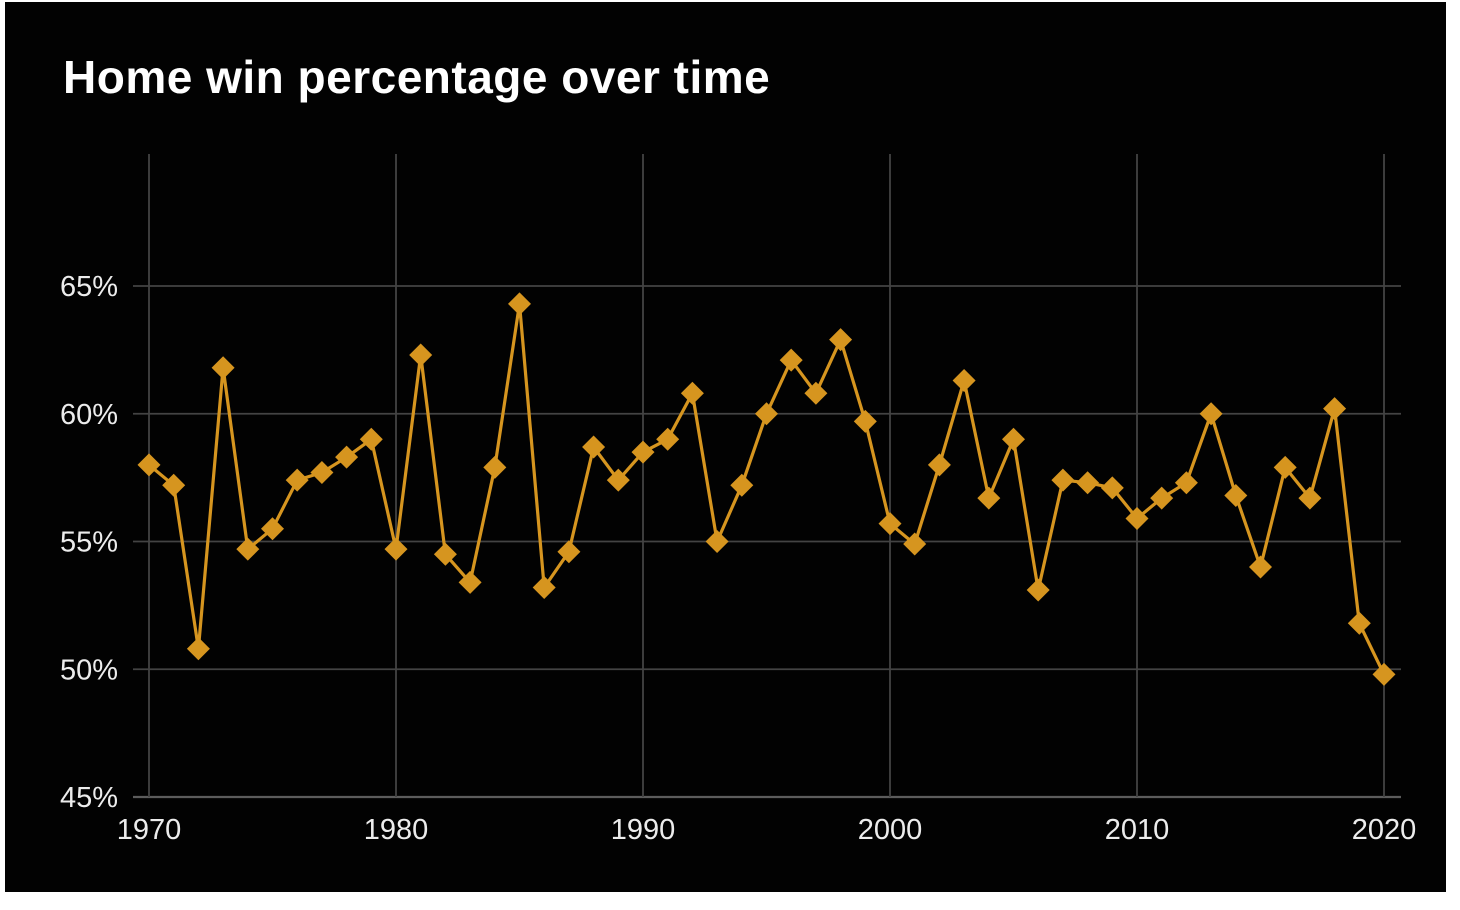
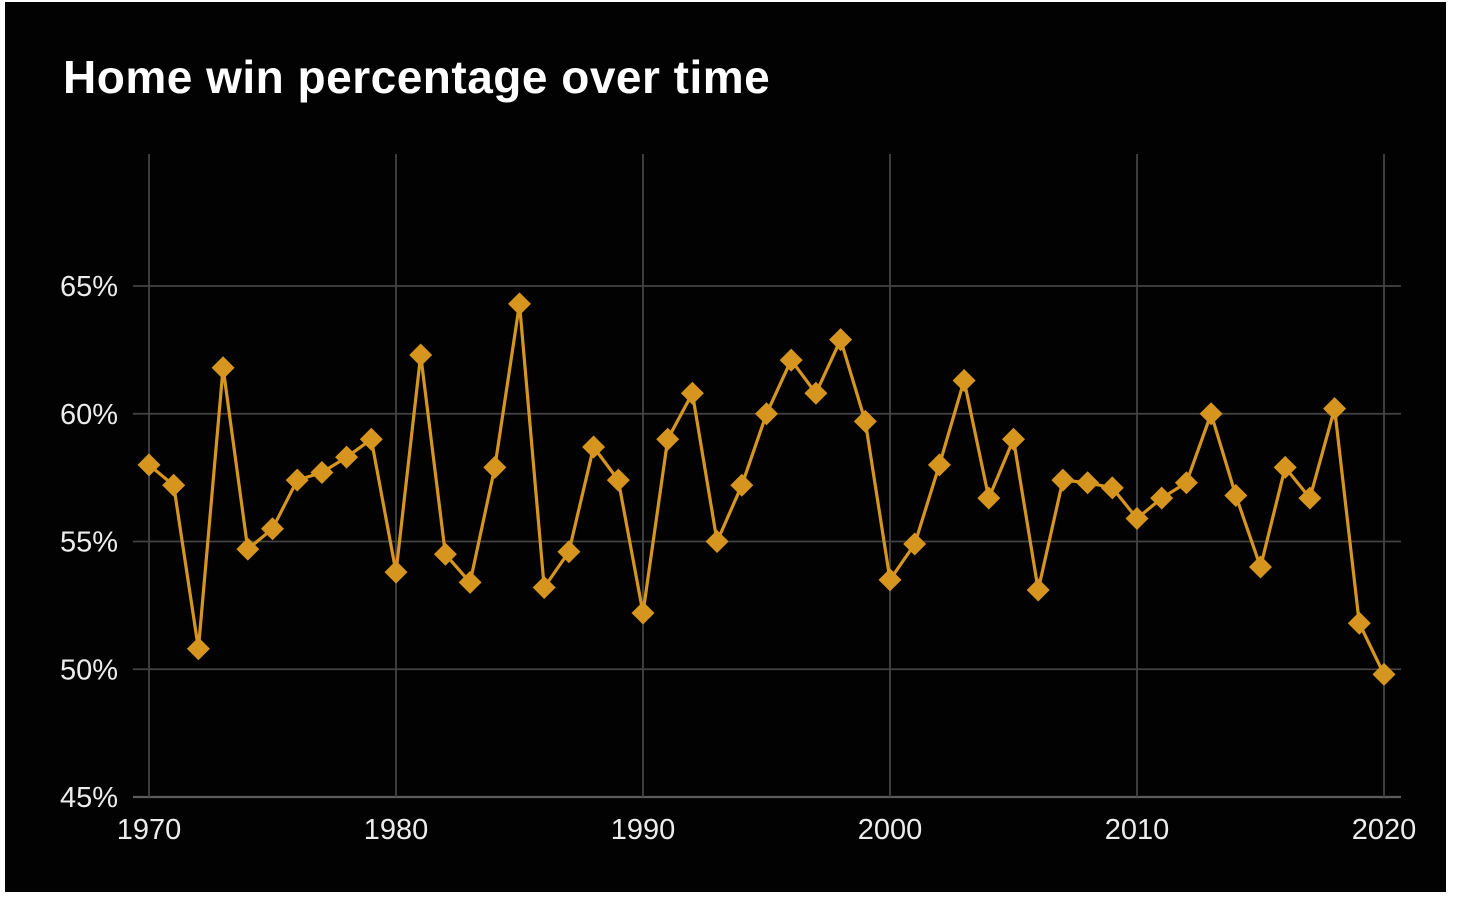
1980: 54.7% -> 53.8%
1990: 58.5% -> 52.2%
2000: 55.7% -> 53.5%
